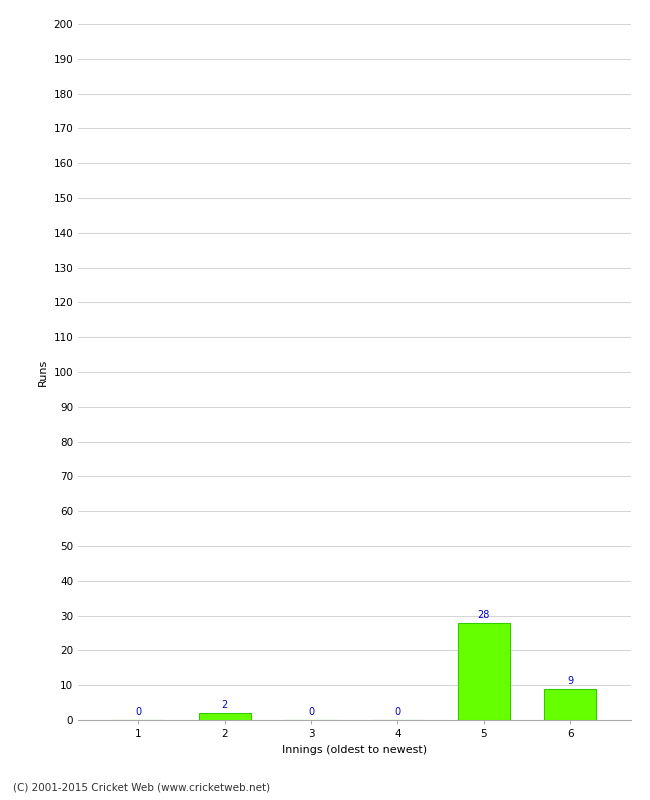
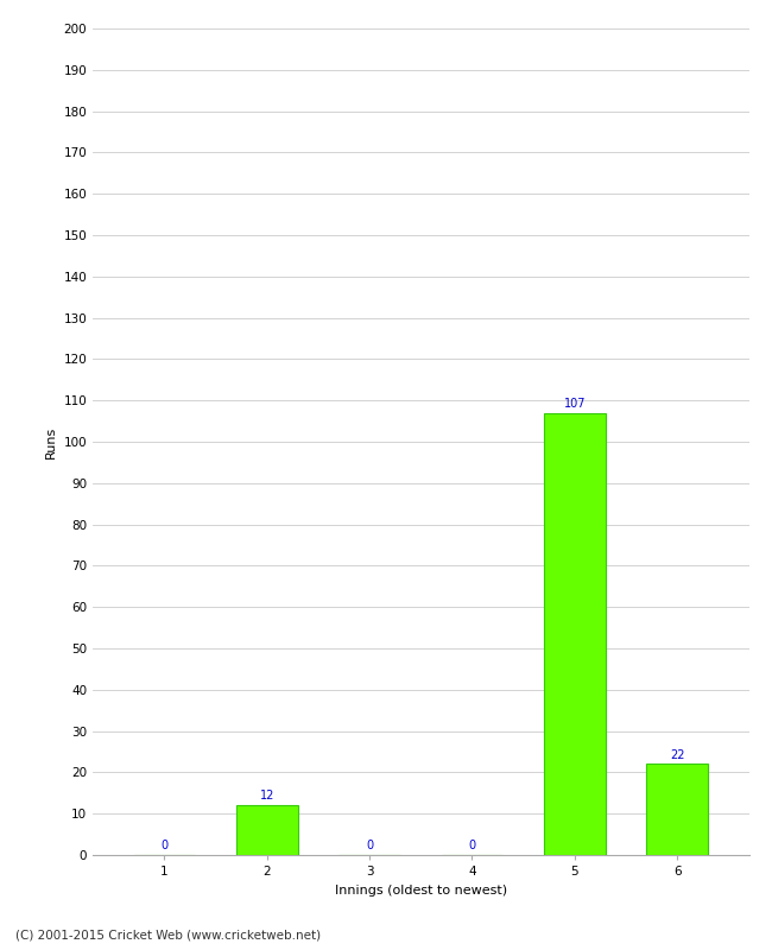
2: 2 -> 12
5: 28 -> 107
6: 9 -> 22
